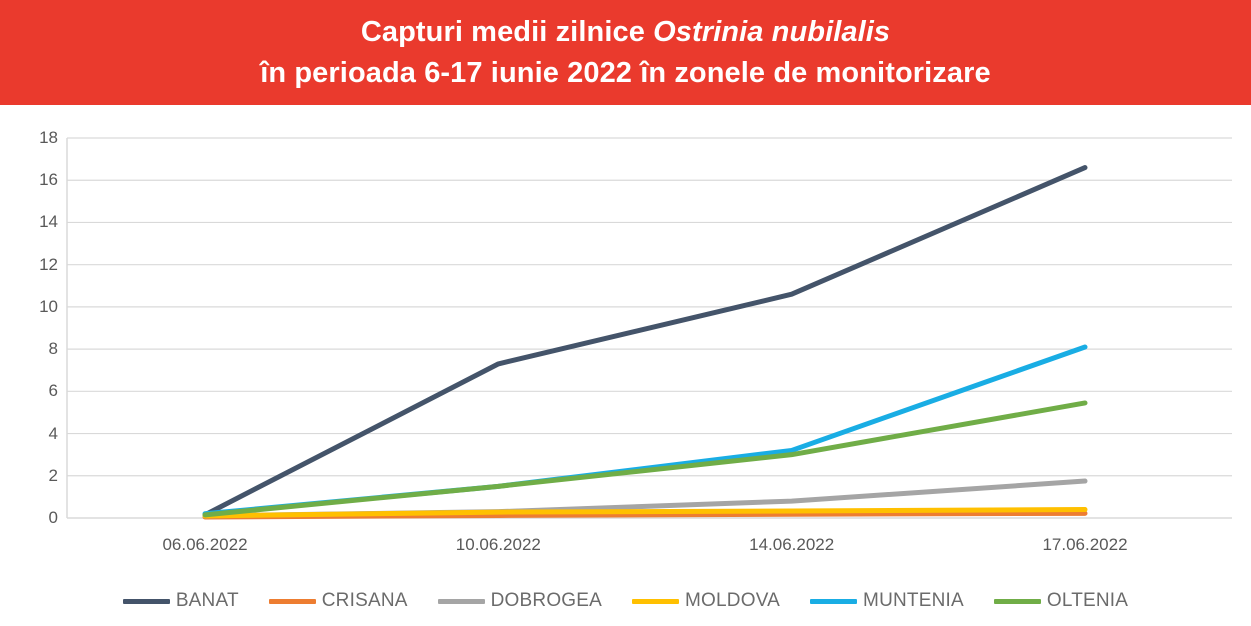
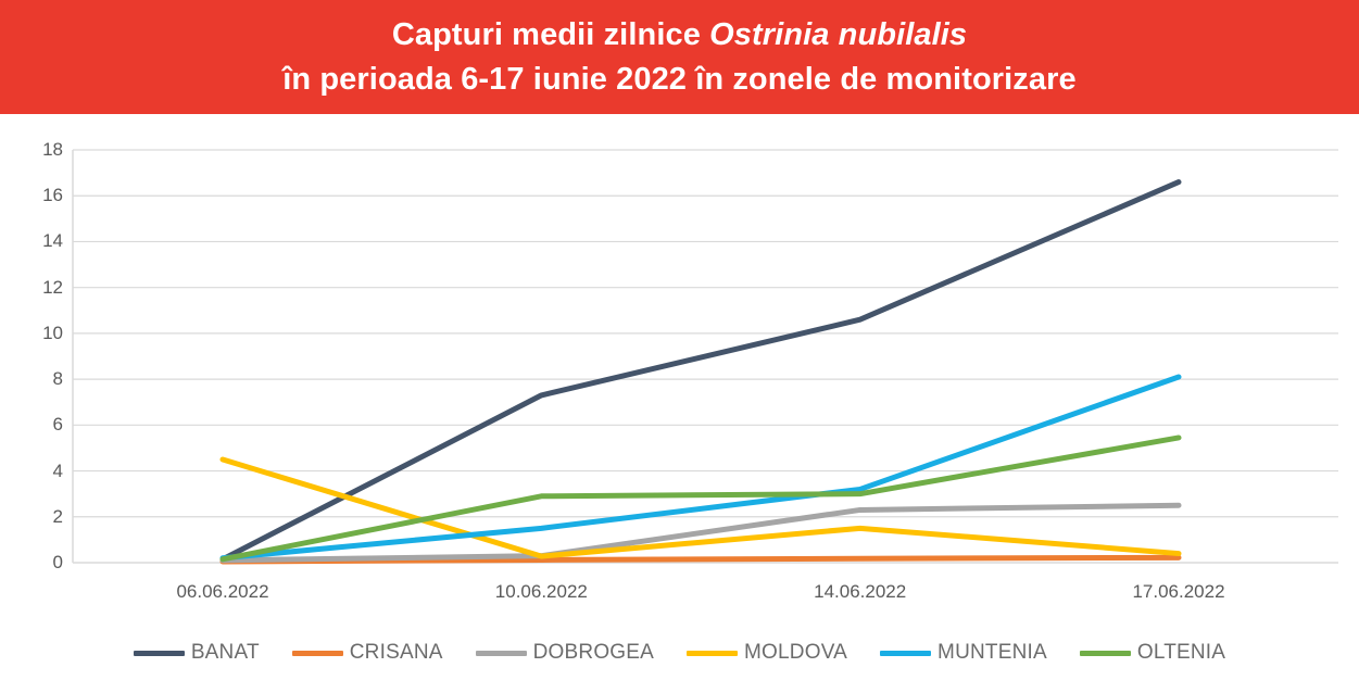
MOLDOVA/06.06.2022: 0.1 -> 4.5
OLTENIA/10.06.2022: 1.5 -> 2.9
DOBROGEA/14.06.2022: 0.8 -> 2.3
MOLDOVA/14.06.2022: 0.3 -> 1.5
DOBROGEA/17.06.2022: 1.8 -> 2.5
